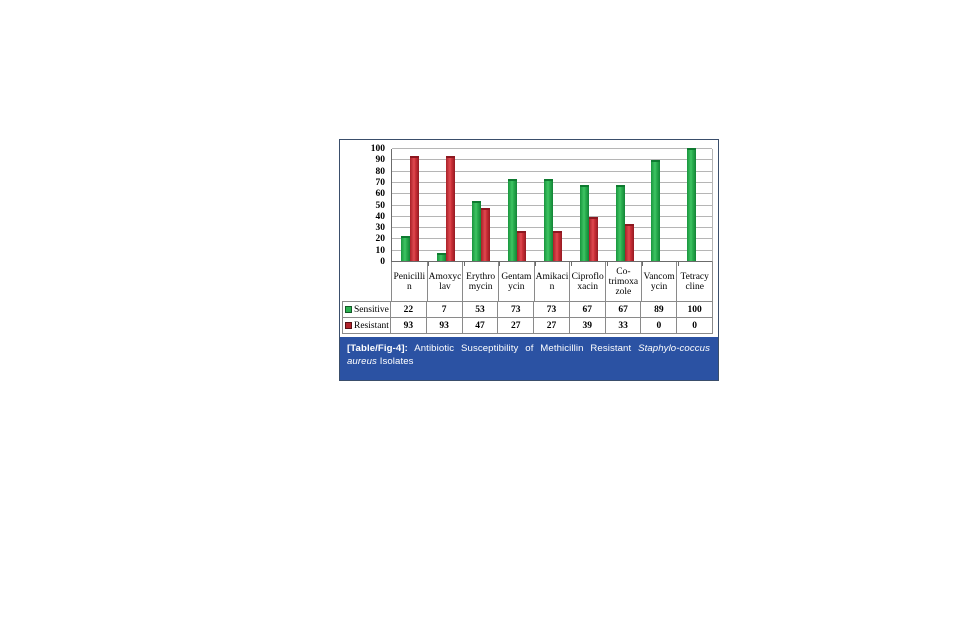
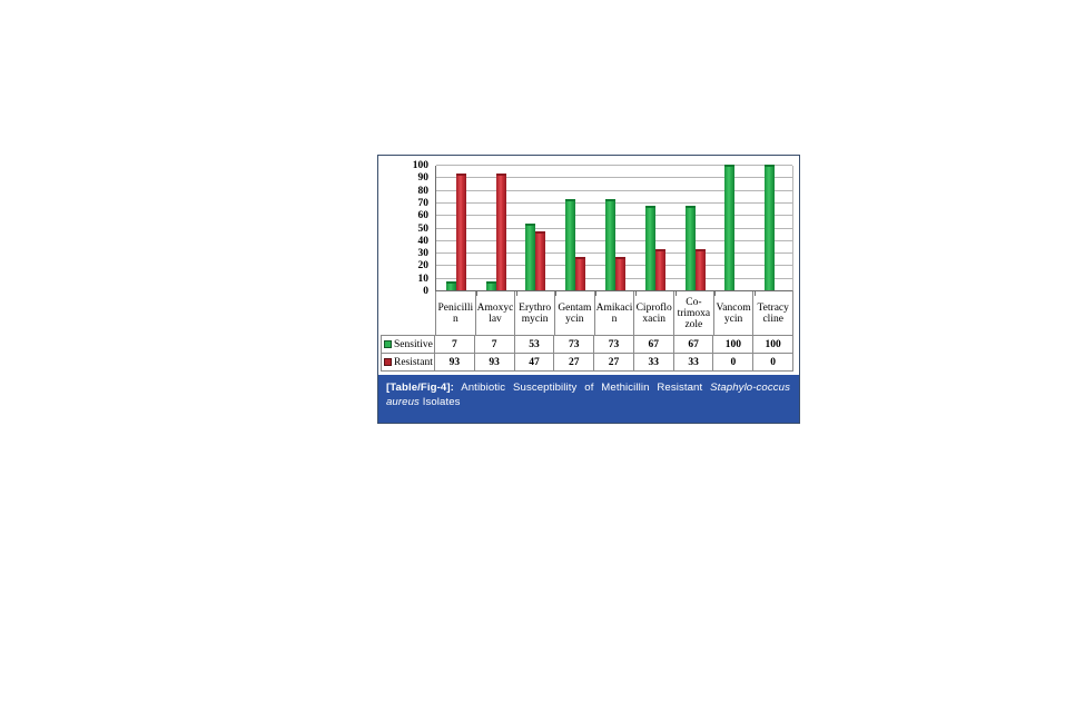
Sensitive/Penicillin: 22 -> 7
Resistant/Ciprofloxacin: 39 -> 33
Sensitive/Vancomycin: 89 -> 100
